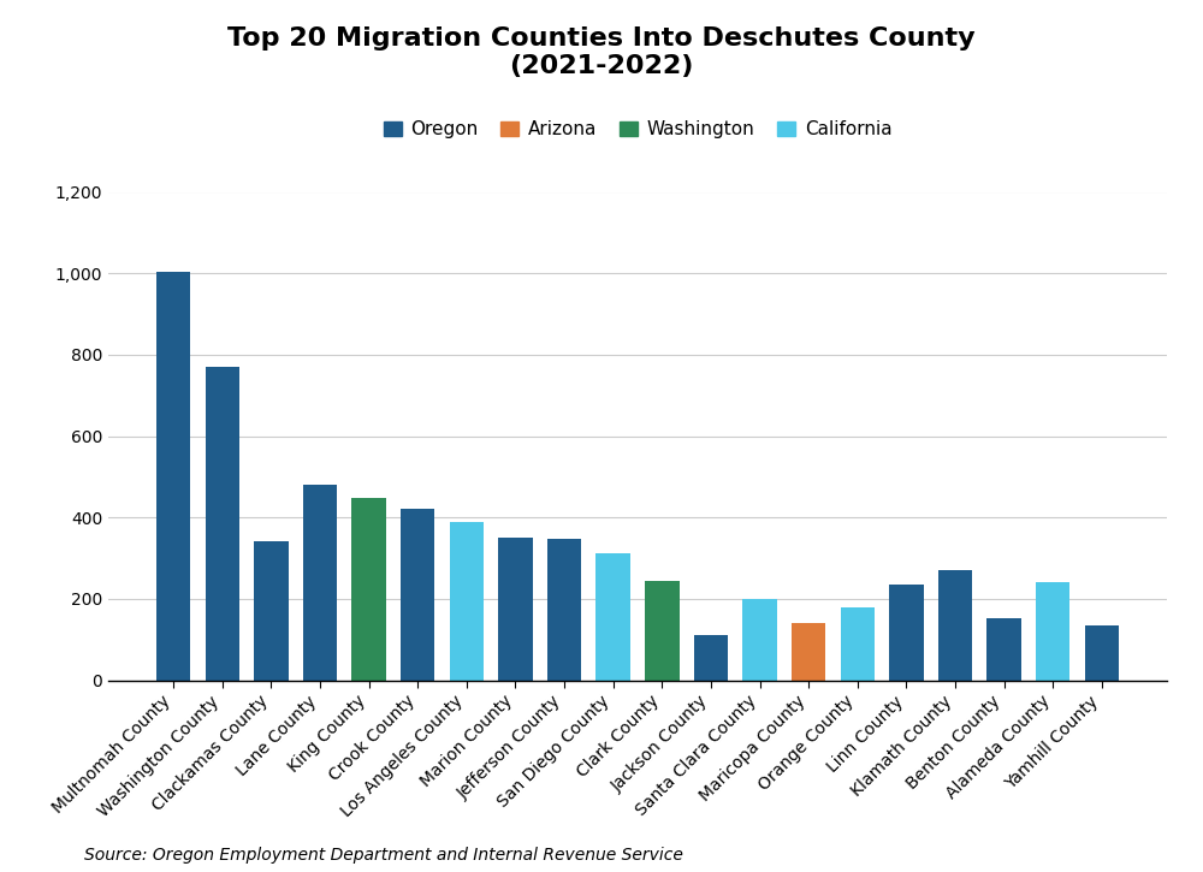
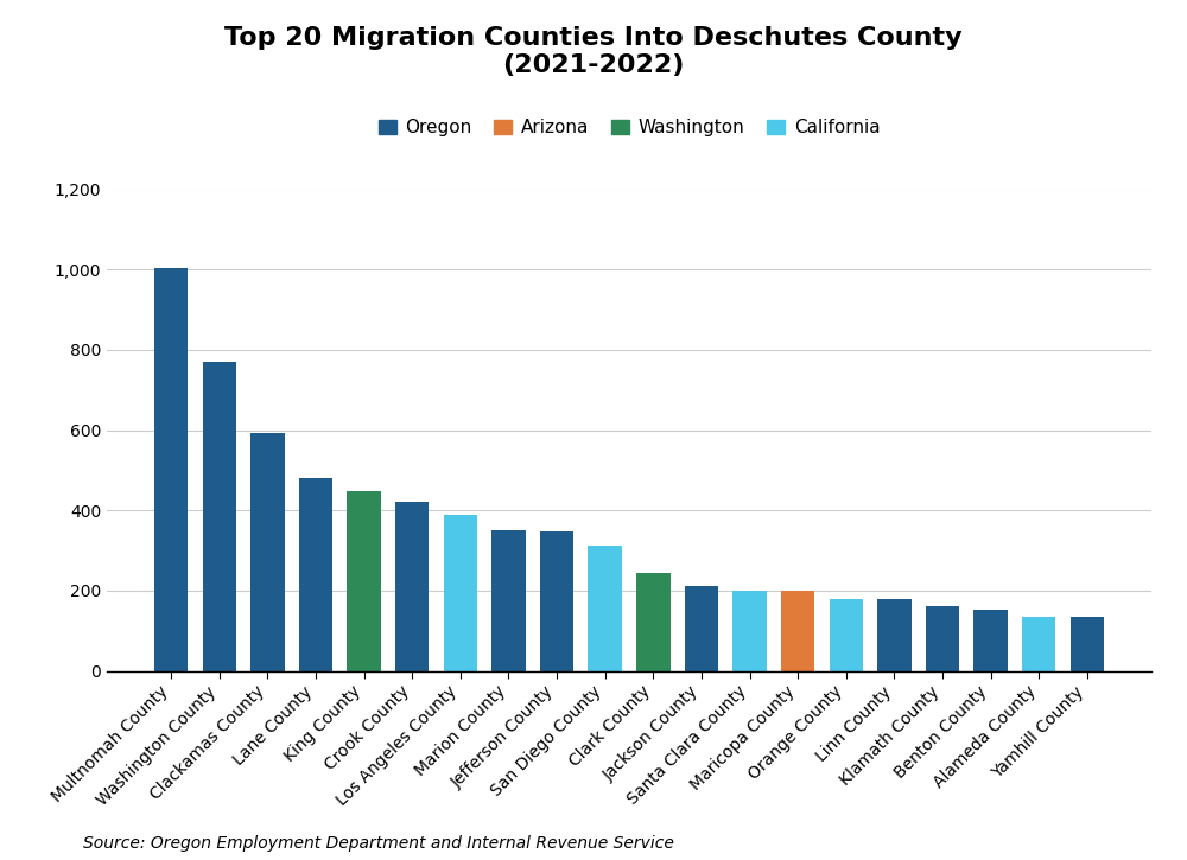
Clackamas County: 340 -> 593
Jackson County: 110 -> 210
Maricopa County: 140 -> 200
Linn County: 235 -> 178
Klamath County: 270 -> 162
Alameda County: 240 -> 135
